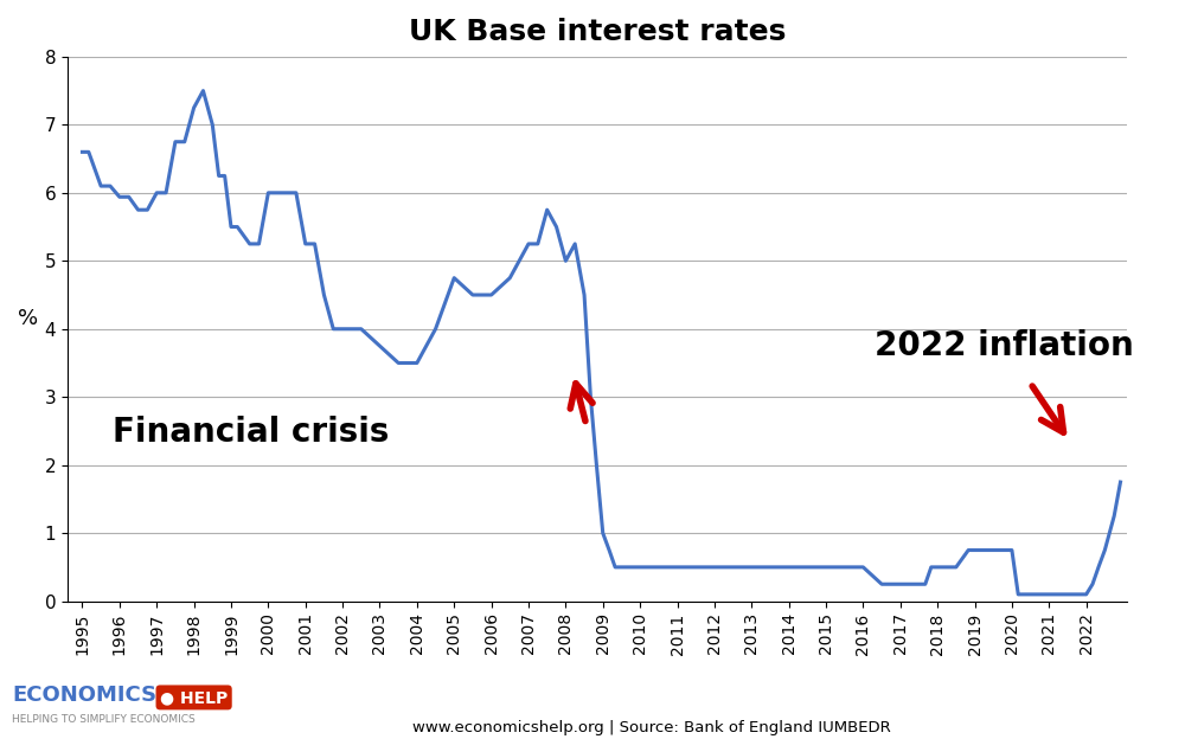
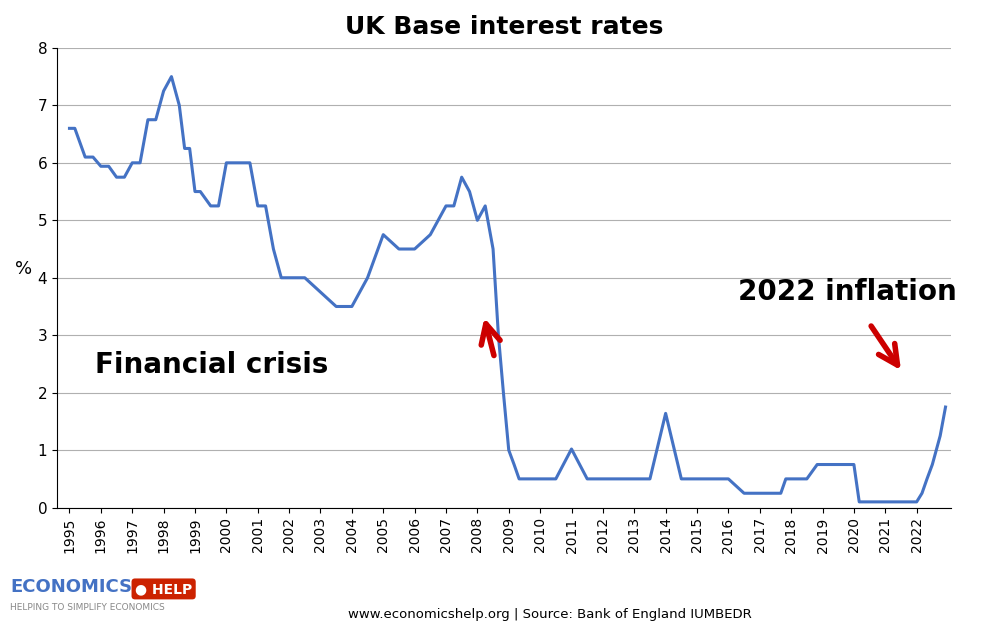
2011: 0.50 -> 1.02
2014: 0.50 -> 1.64
